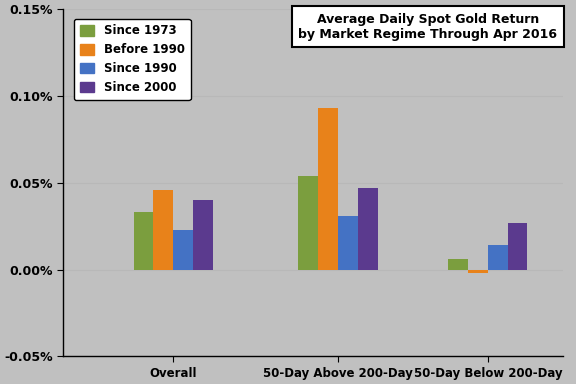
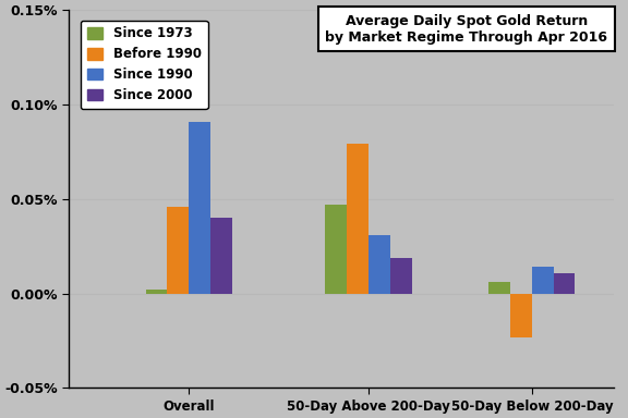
Since 1973/Overall: 0.0330% -> 0.0020%
Since 1990/Overall: 0.023% -> 0.091%
Since 1973/50-Day Above 200-Day: 0.0540% -> 0.0470%
Before 1990/50-Day Above 200-Day: 0.0930% -> 0.0790%
Since 2000/50-Day Above 200-Day: 0.047% -> 0.019%
Before 1990/50-Day Below 200-Day: -0.0020% -> -0.0230%
Since 2000/50-Day Below 200-Day: 0.027% -> 0.011%
